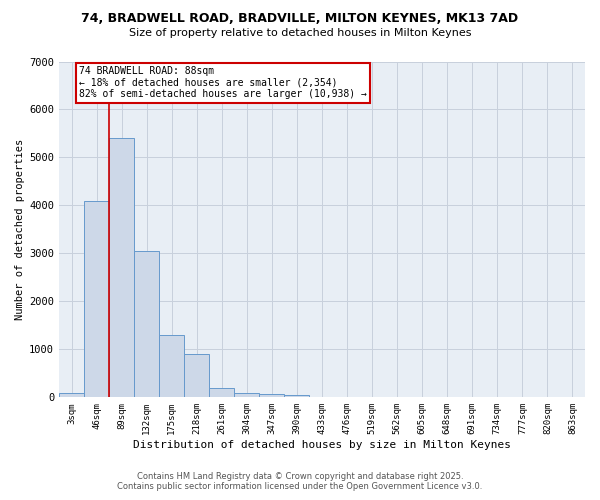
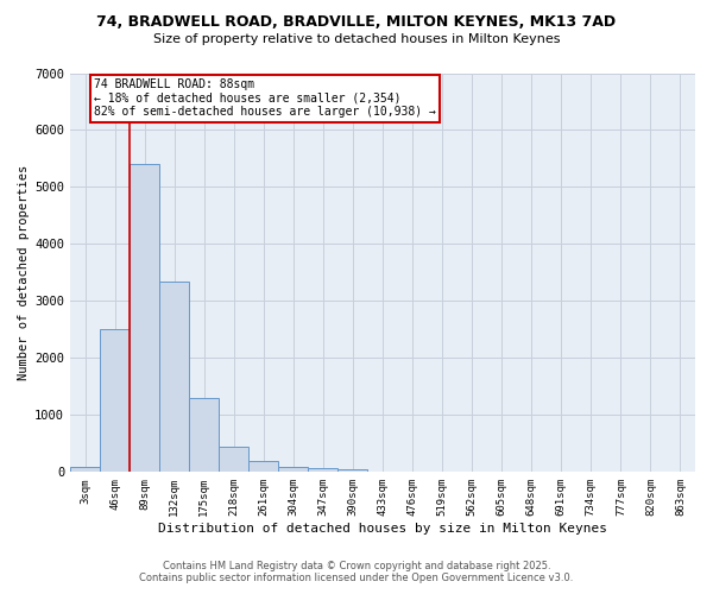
46sqm: 4100 -> 2500
132sqm: 3050 -> 3350
218sqm: 900 -> 450
